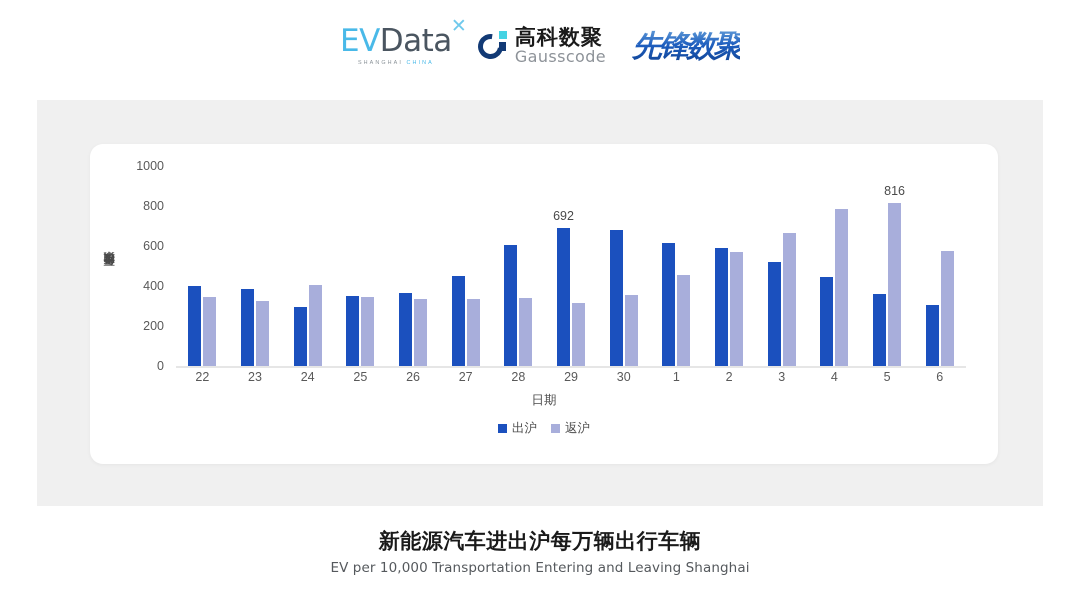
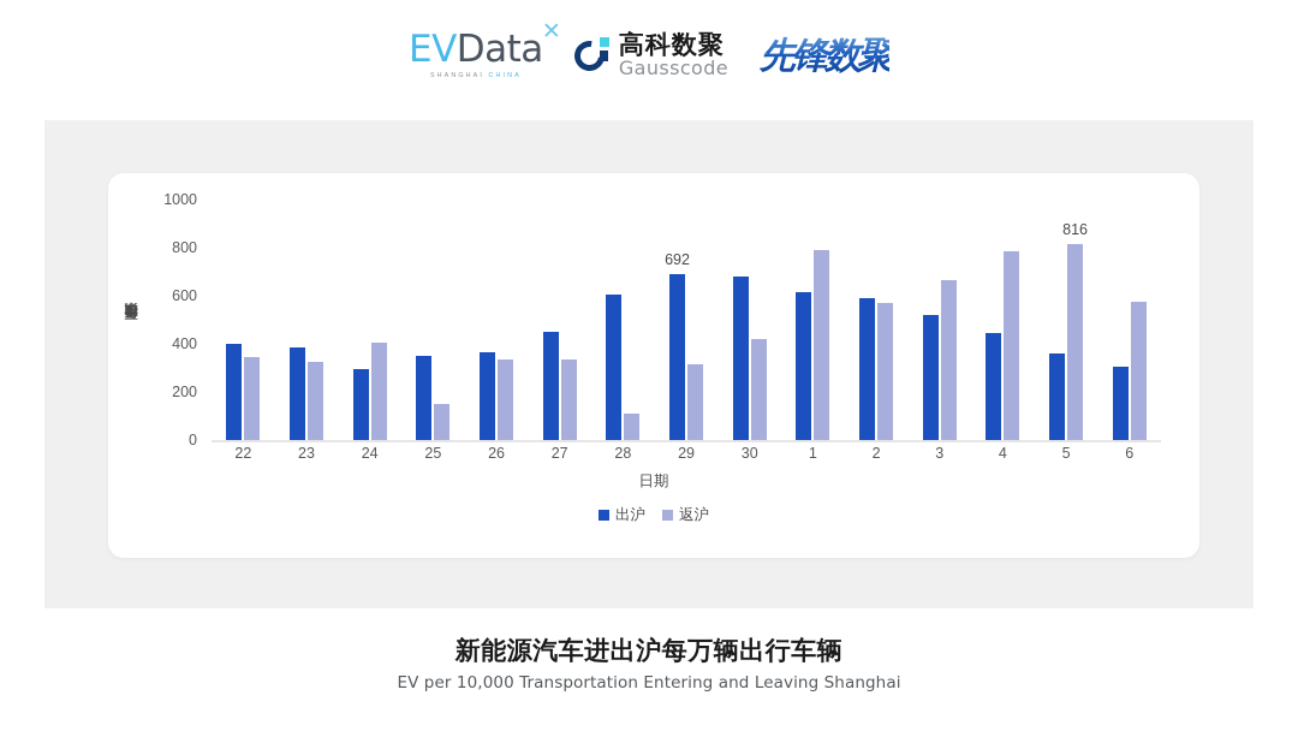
返沪/25: 350 -> 150
返沪/28: 340 -> 110
返沪/30: 360 -> 420
返沪/1: 460 -> 790
